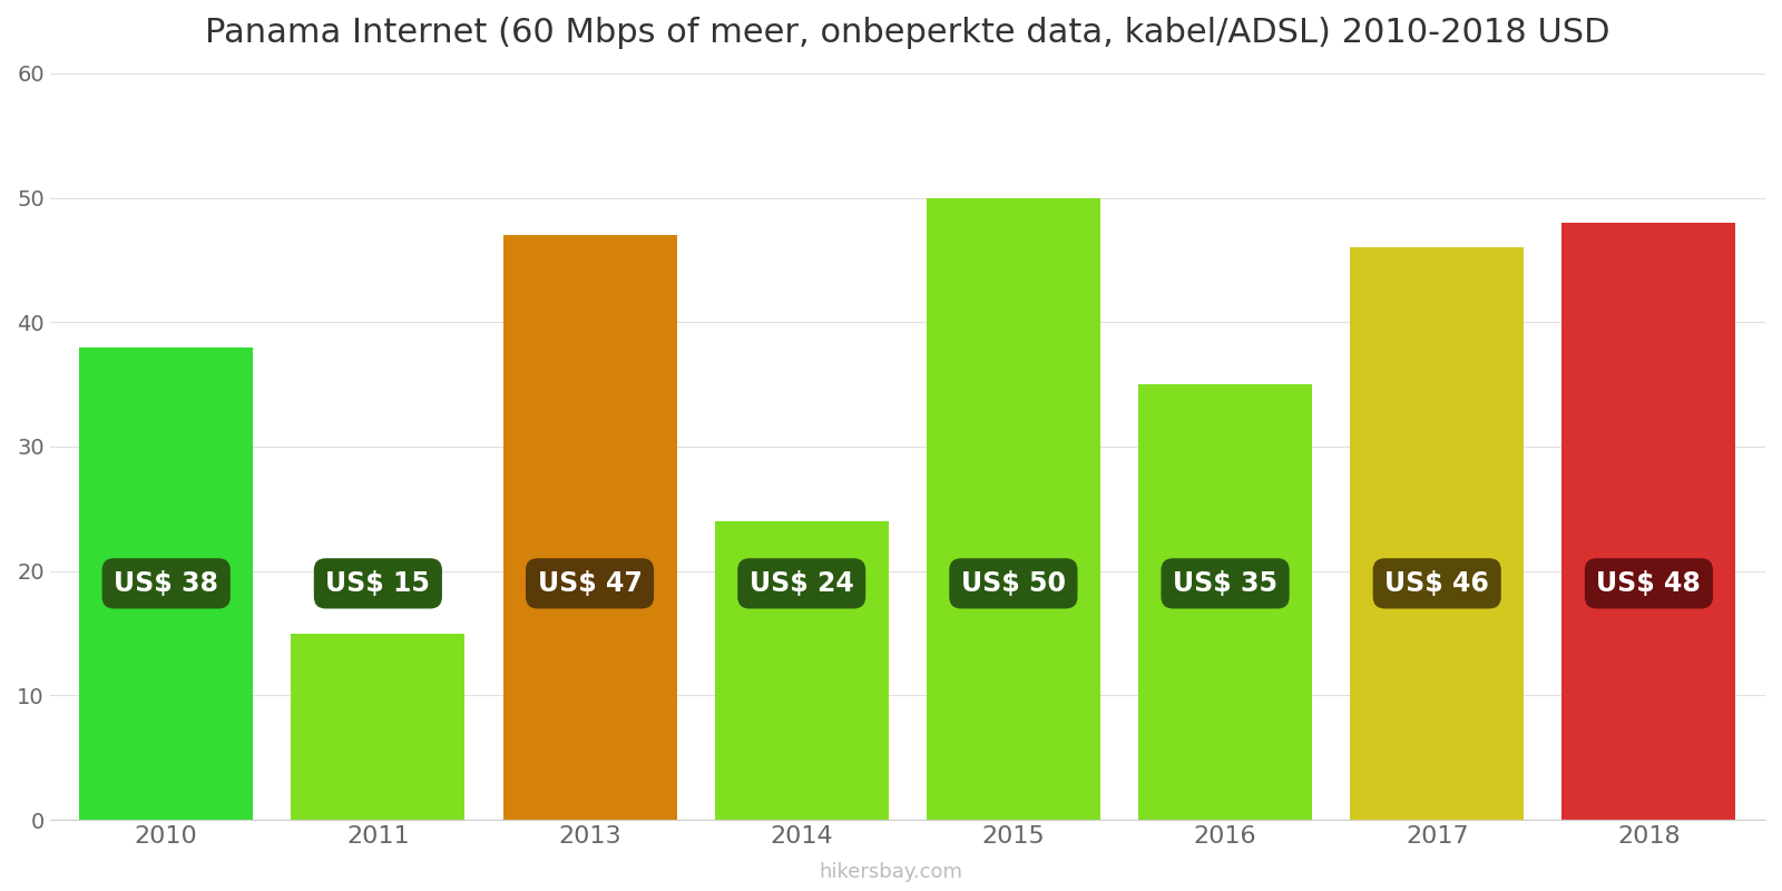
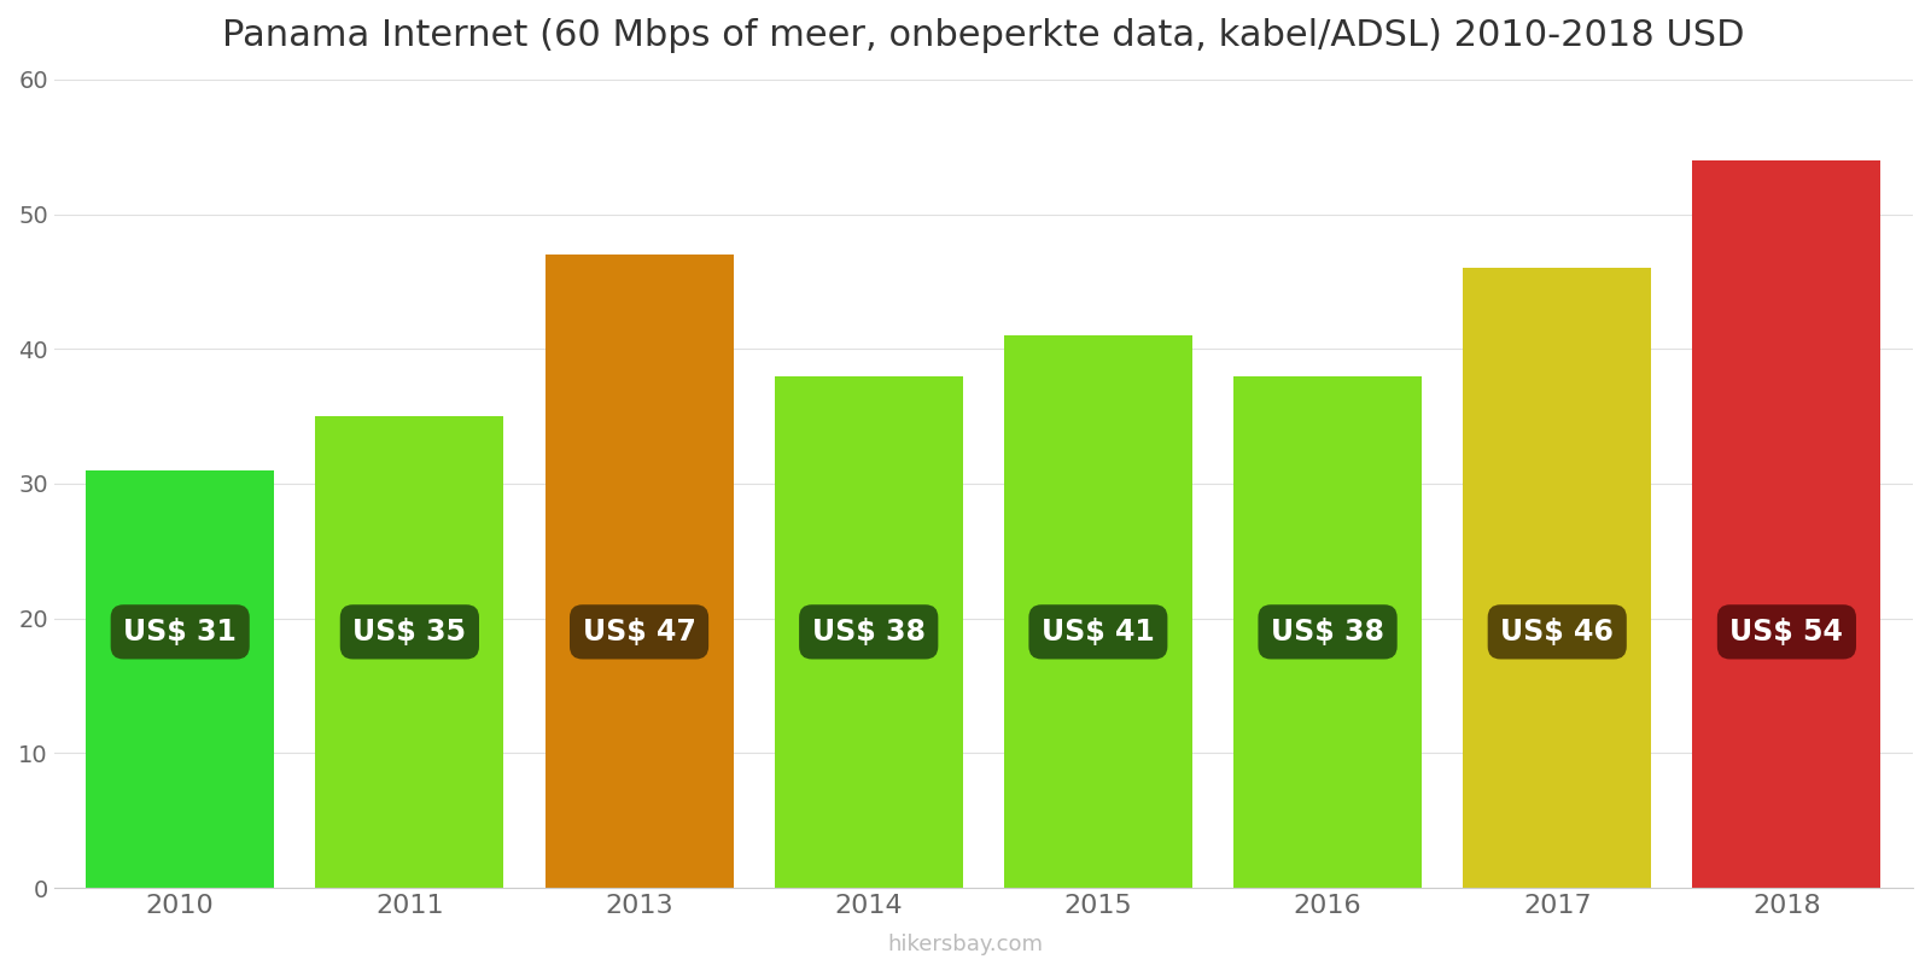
2010: 38 -> 31
2011: 15 -> 35
2014: 24 -> 38
2015: 50 -> 41
2016: 35 -> 38
2018: 48 -> 54
